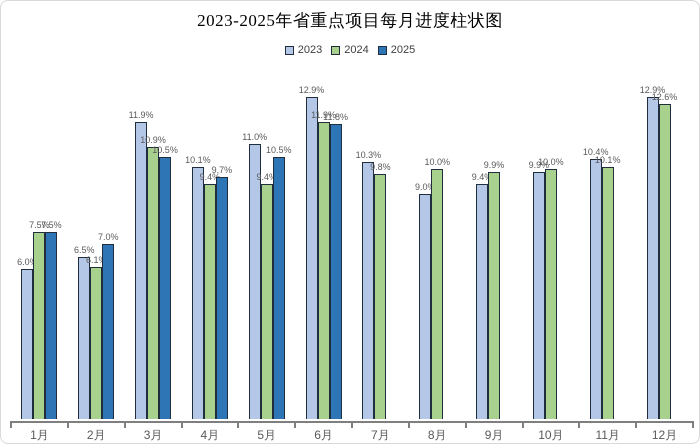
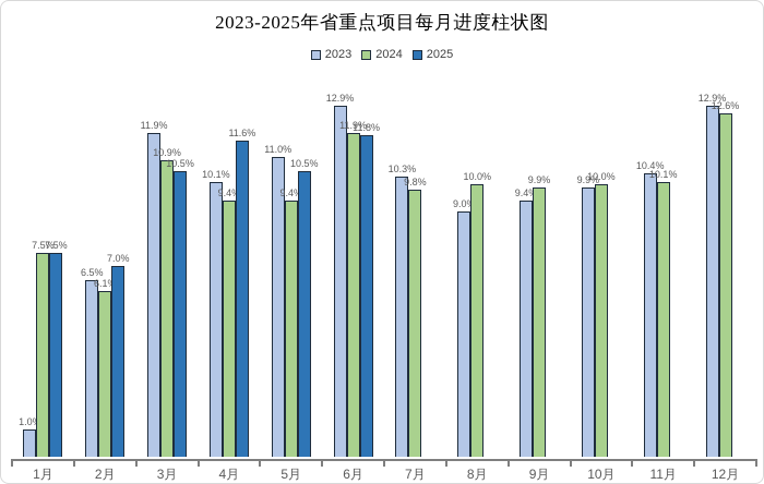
2023/1月: 6.0% -> 1.0%
2025/4月: 9.7% -> 11.6%
